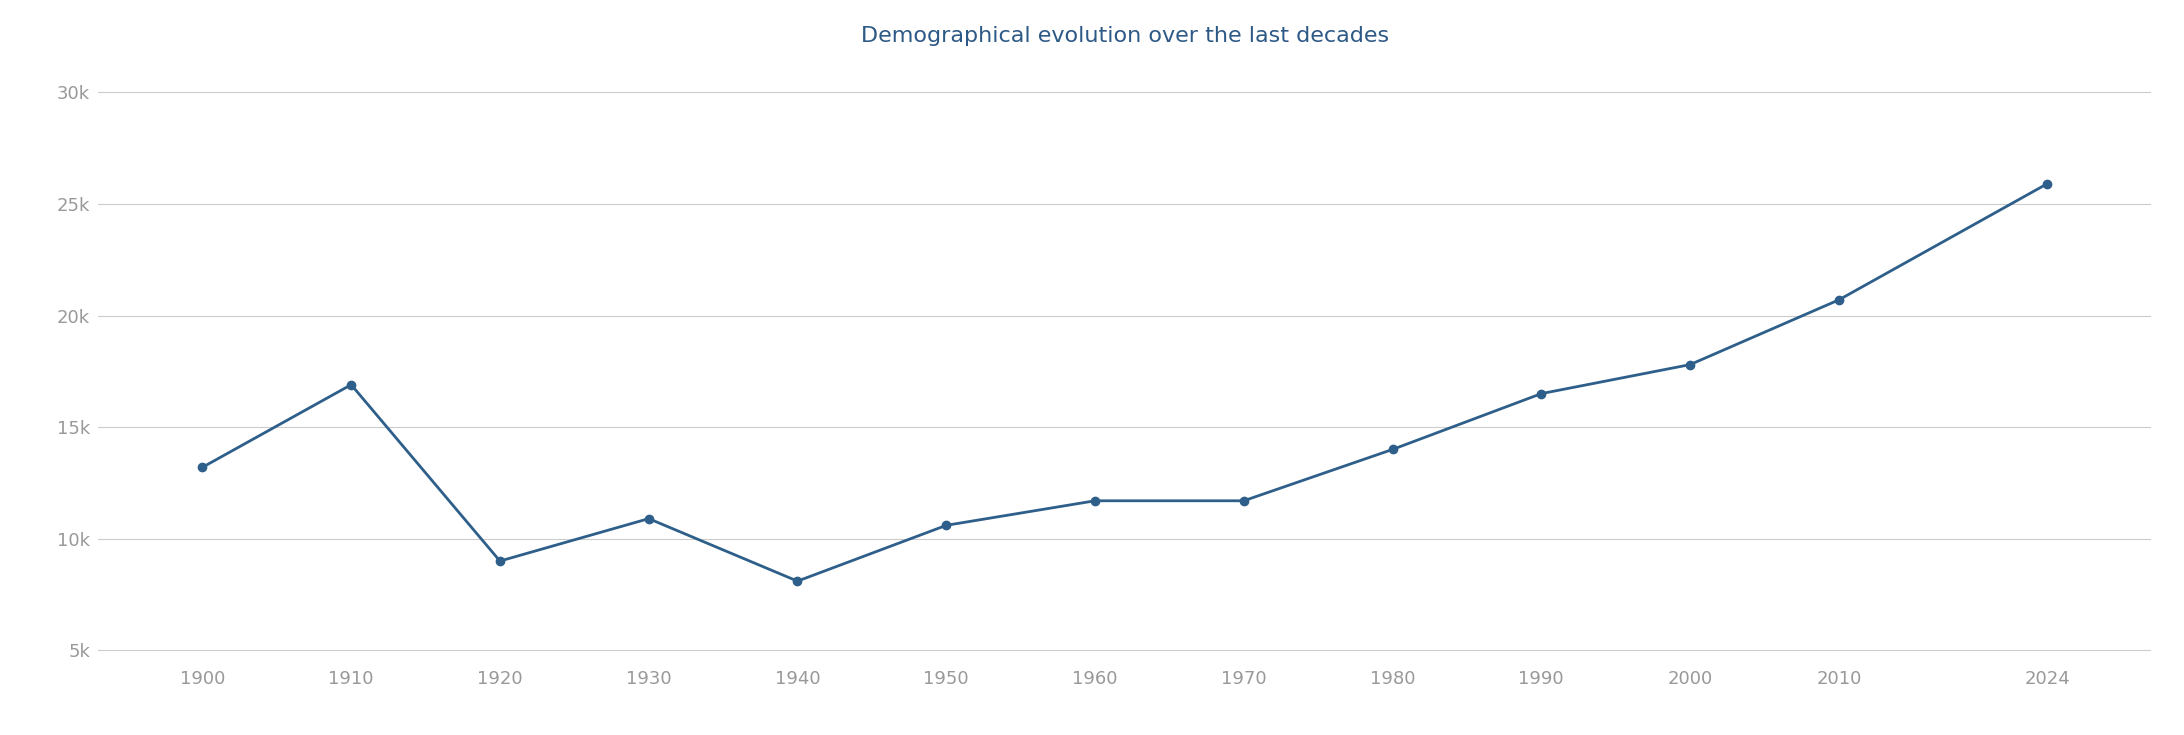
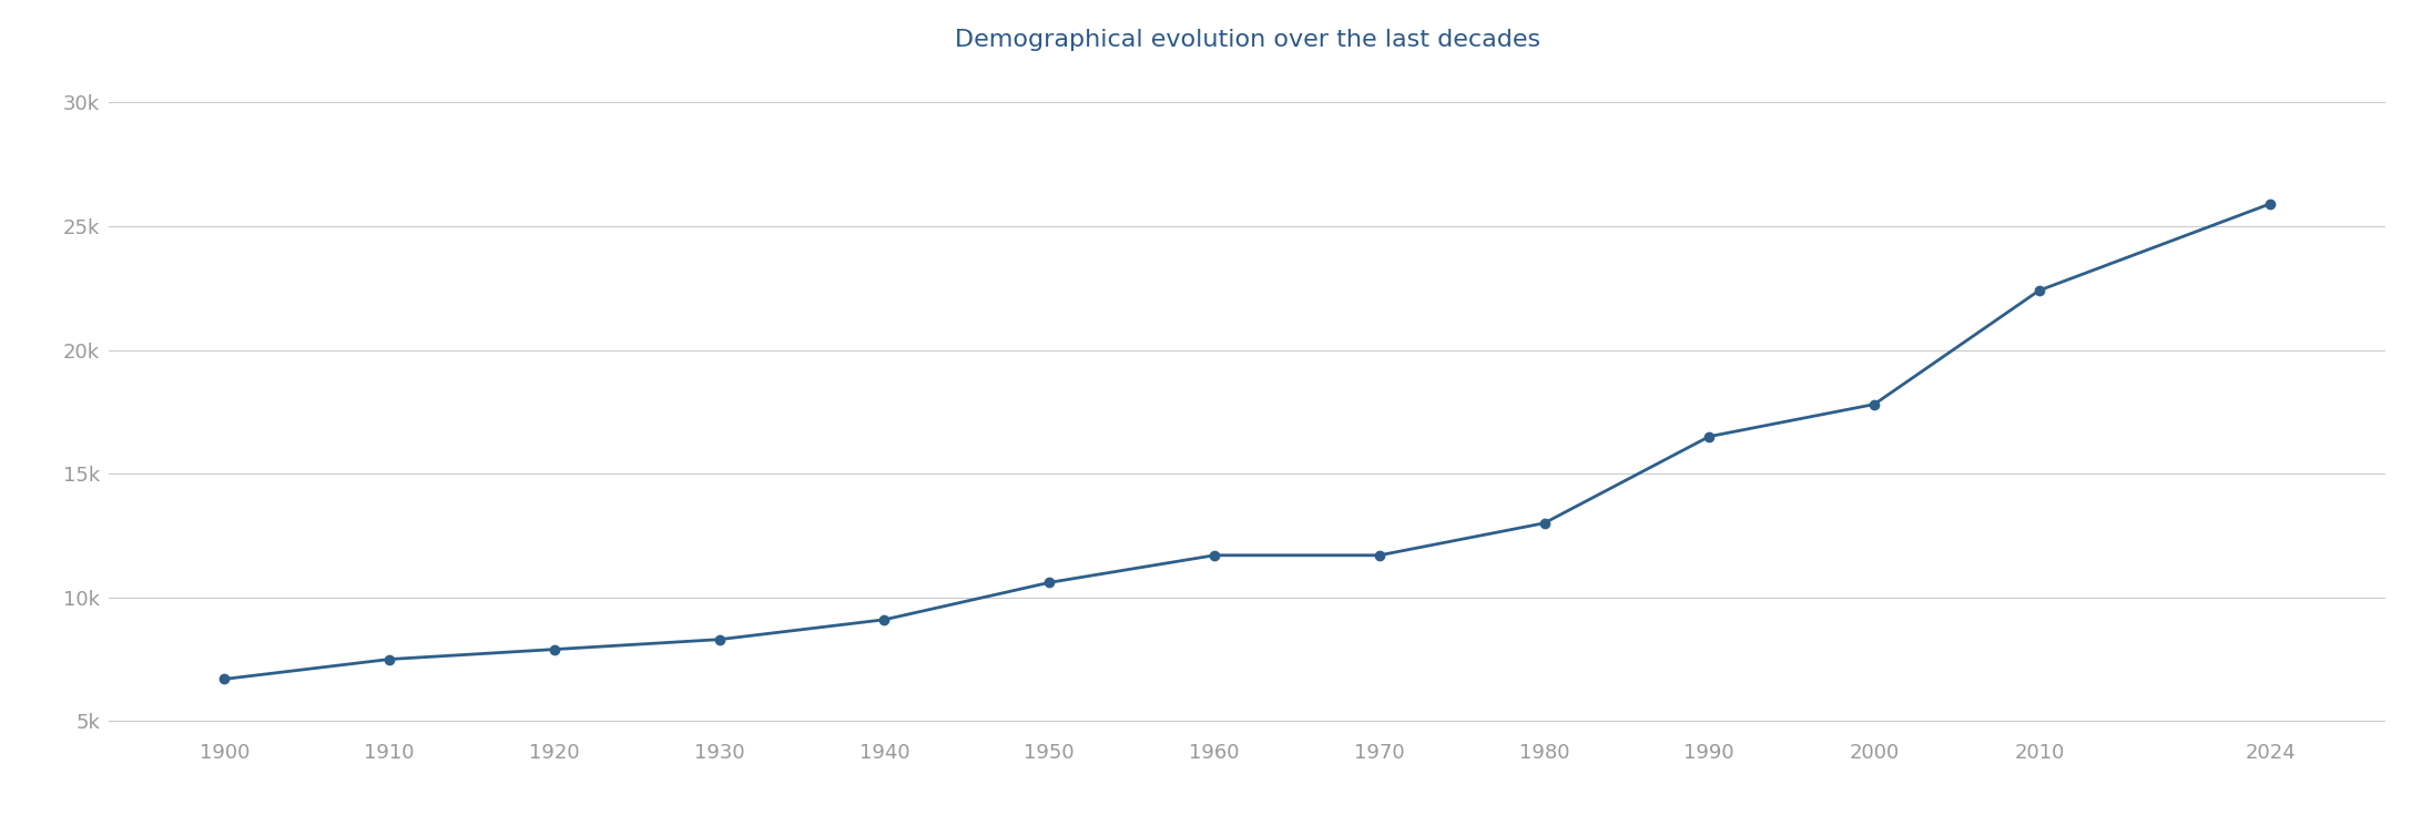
1900: 13.2k -> 6.7k
1910: 16.9k -> 7.5k
1920: 9.0k -> 7.9k
1930: 10.9k -> 8.3k
1940: 8.1k -> 9.1k
1980: 14.0k -> 13.0k
2010: 20.7k -> 22.4k
